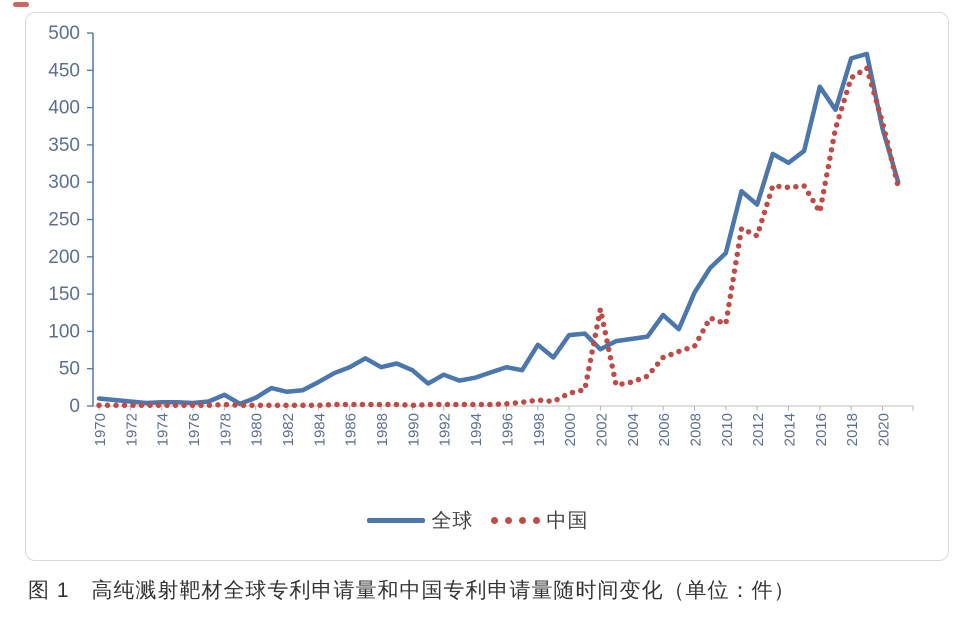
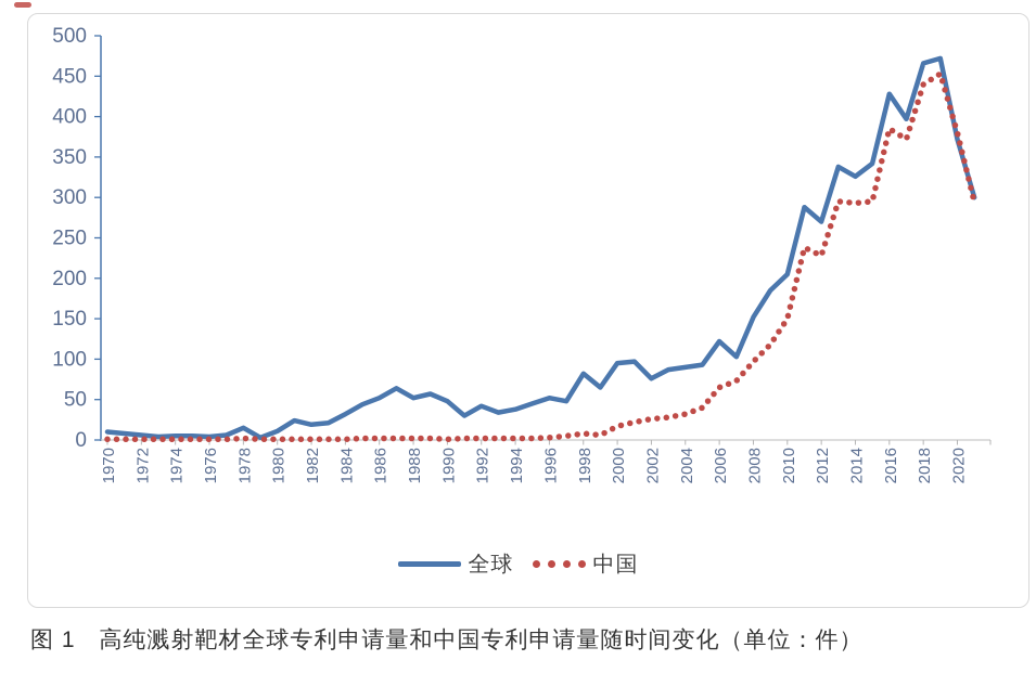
中国/2002: 130 -> 30
中国/2008: 80 -> 100
中国/2010: 110 -> 150
中国/2016: 260 -> 380
